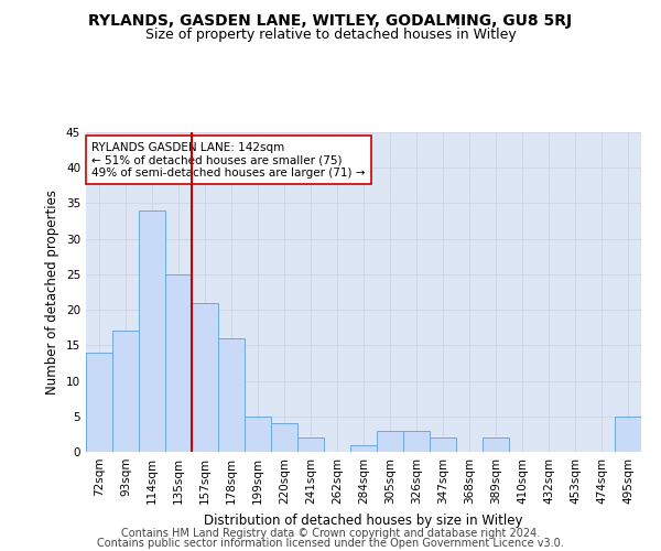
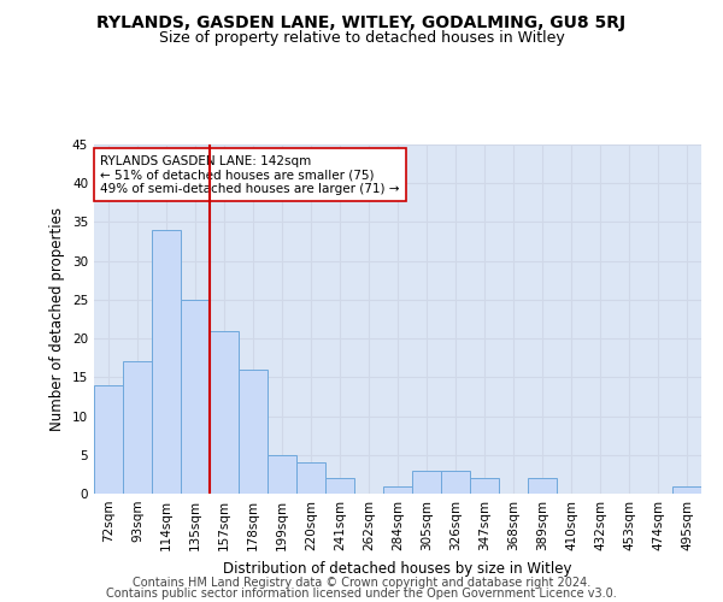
495sqm: 5 -> 1
